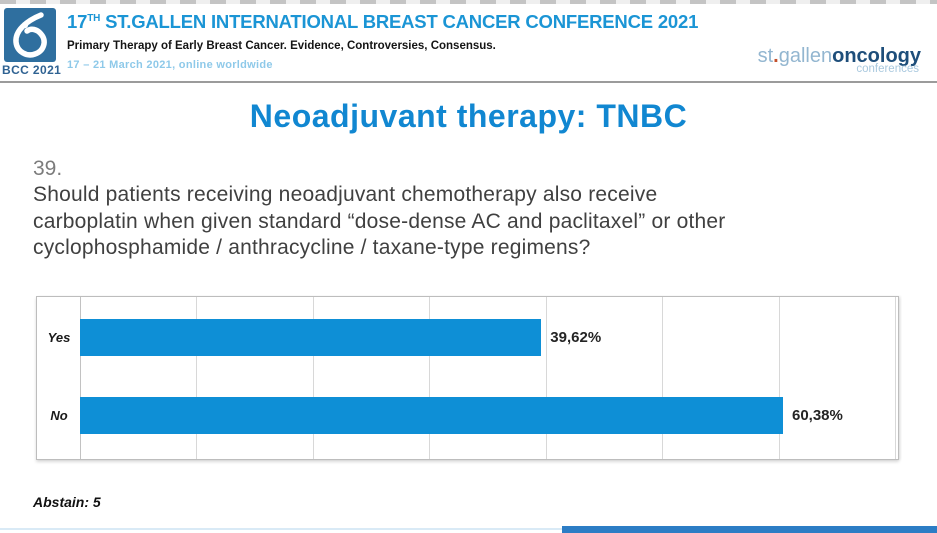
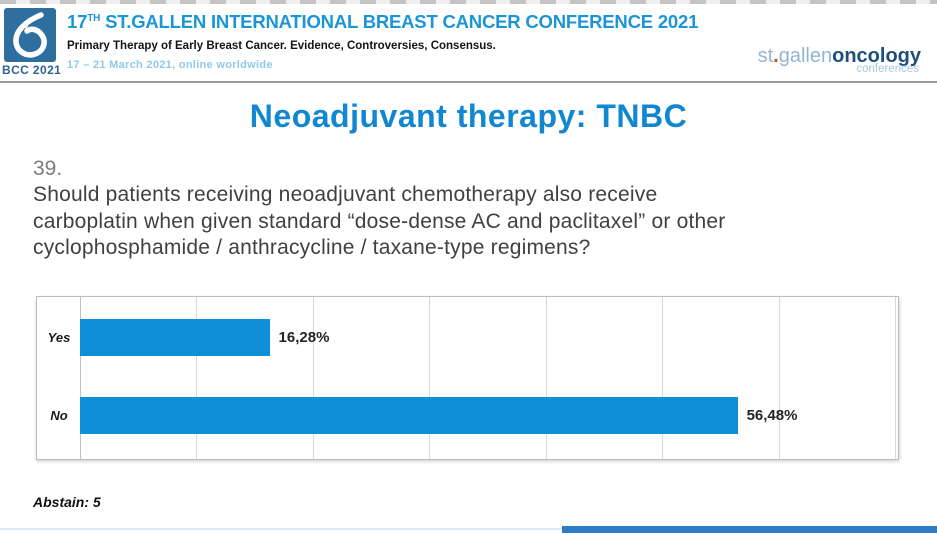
Yes: 39,62% -> 16,28%
No: 60,38% -> 56,48%
